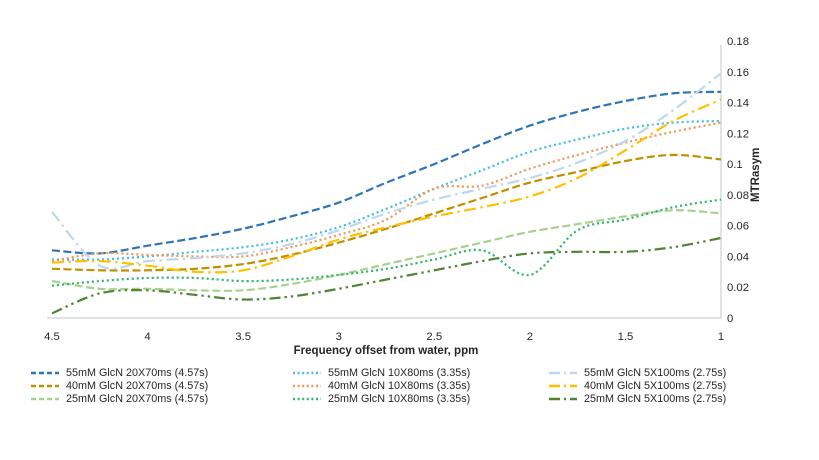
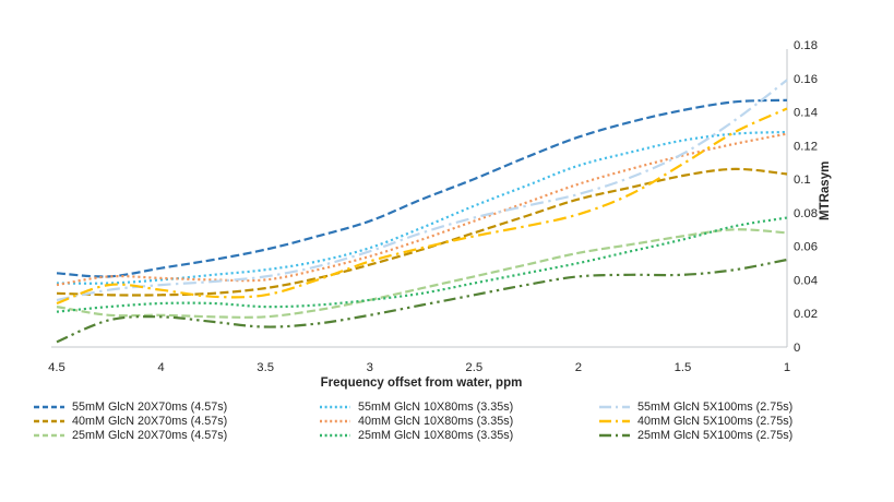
55mM GlcN 5X100ms (2.75s)/4.5: 0.069 -> 0.028
40mM GlcN 5X100ms (2.75s)/4.5: 0.036 -> 0.026
40mM GlcN 10X80ms (3.35s)/2.5: 0.084 -> 0.075
25mM GlcN 10X80ms (3.35s)/2: 0.028 -> 0.050
